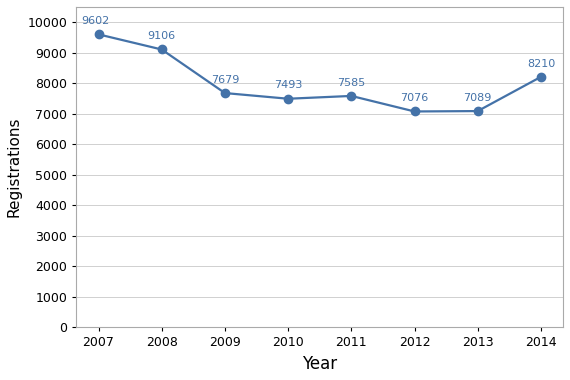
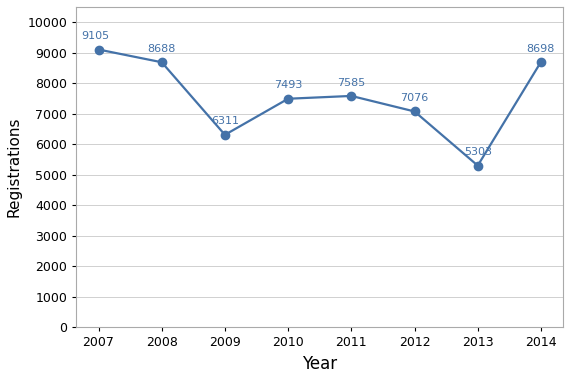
2007: 9602 -> 9105
2008: 9106 -> 8688
2009: 7679 -> 6311
2013: 7089 -> 5303
2014: 8210 -> 8698
